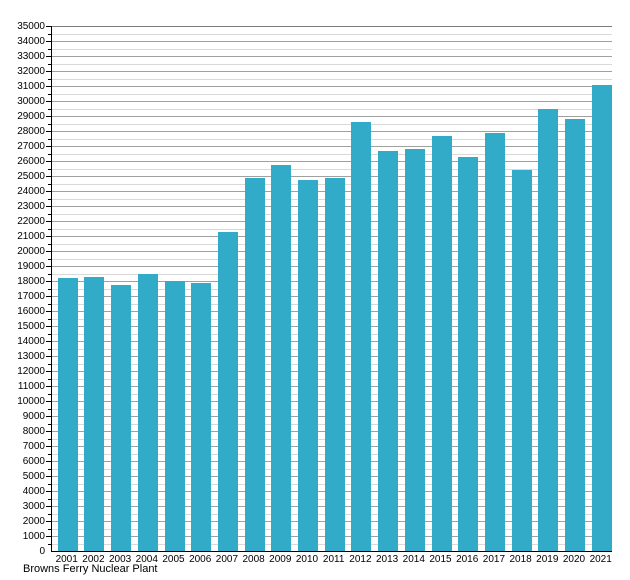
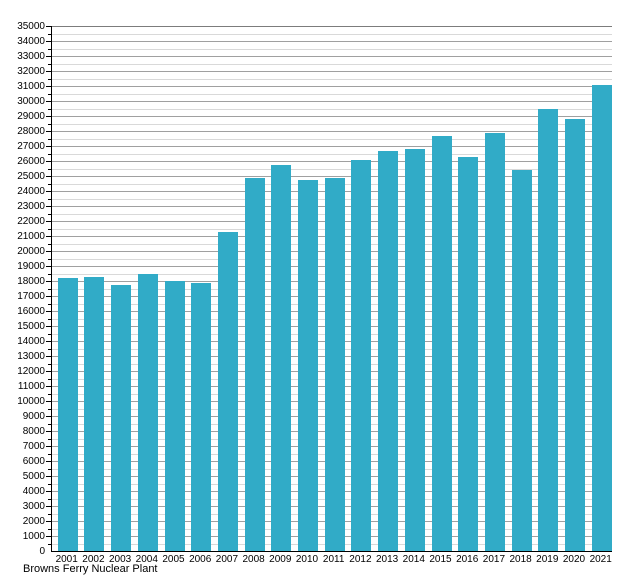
2012: 28600 -> 26100
